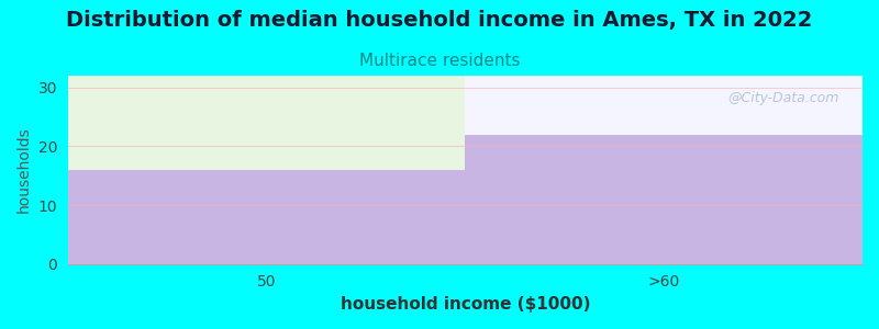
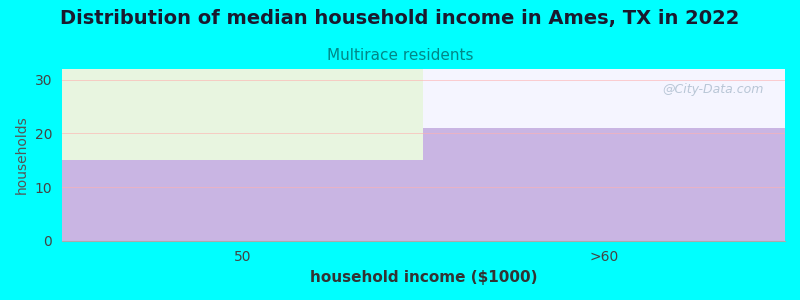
50: 16 -> 15
>60: 22 -> 21
